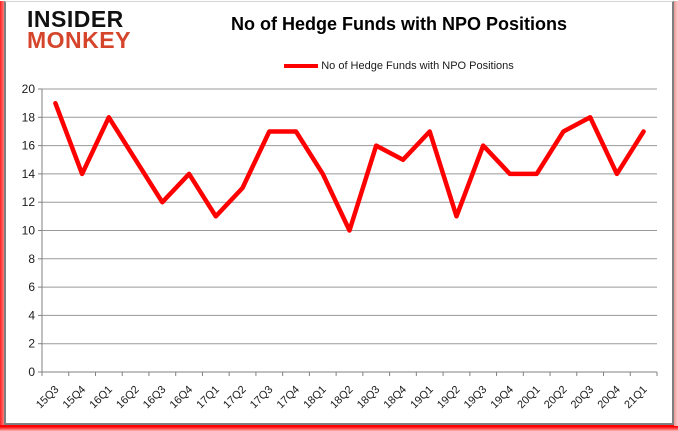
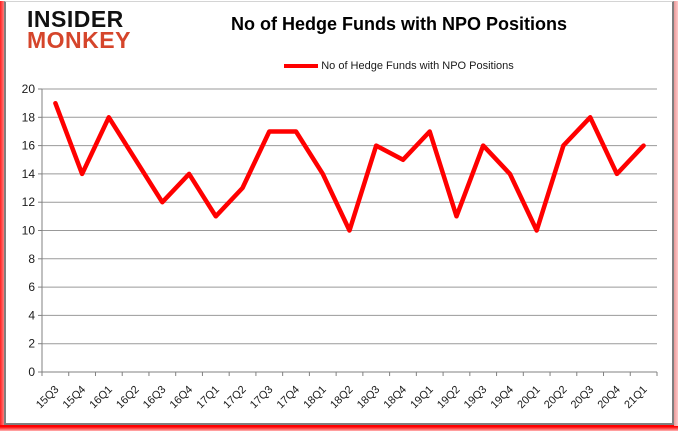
20Q1: 14 -> 10
20Q2: 17 -> 16
21Q1: 17 -> 16
